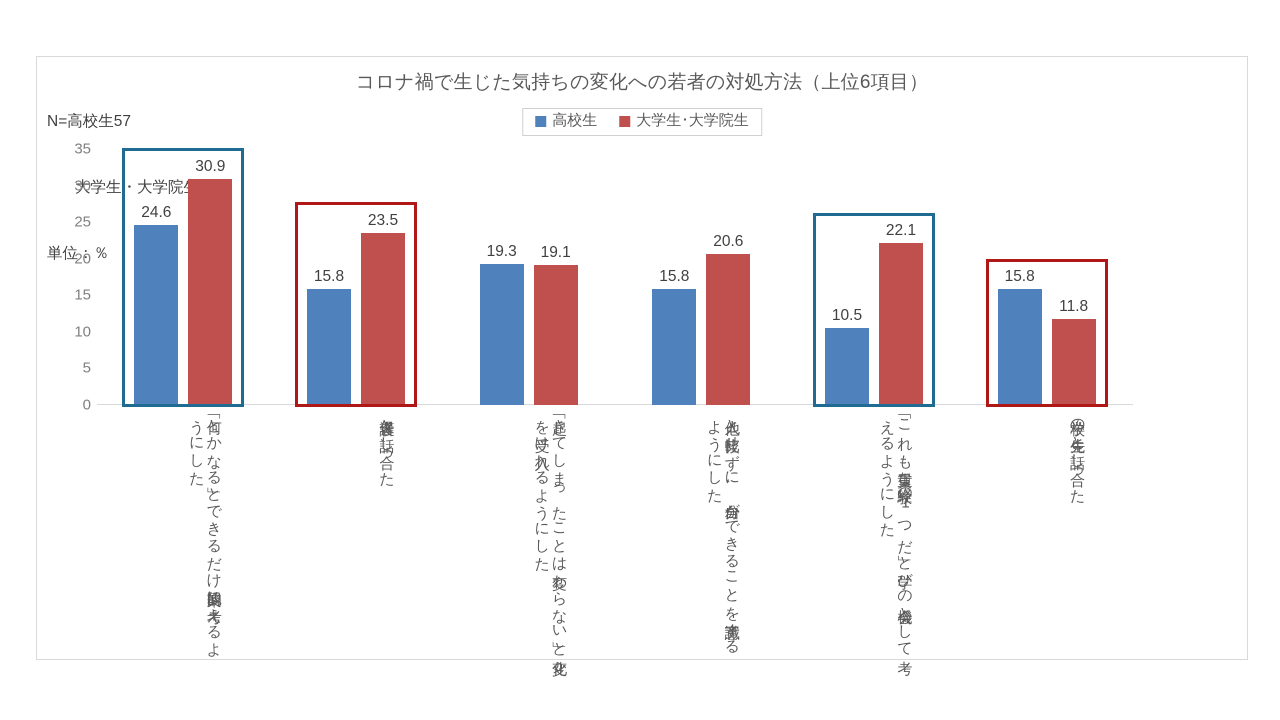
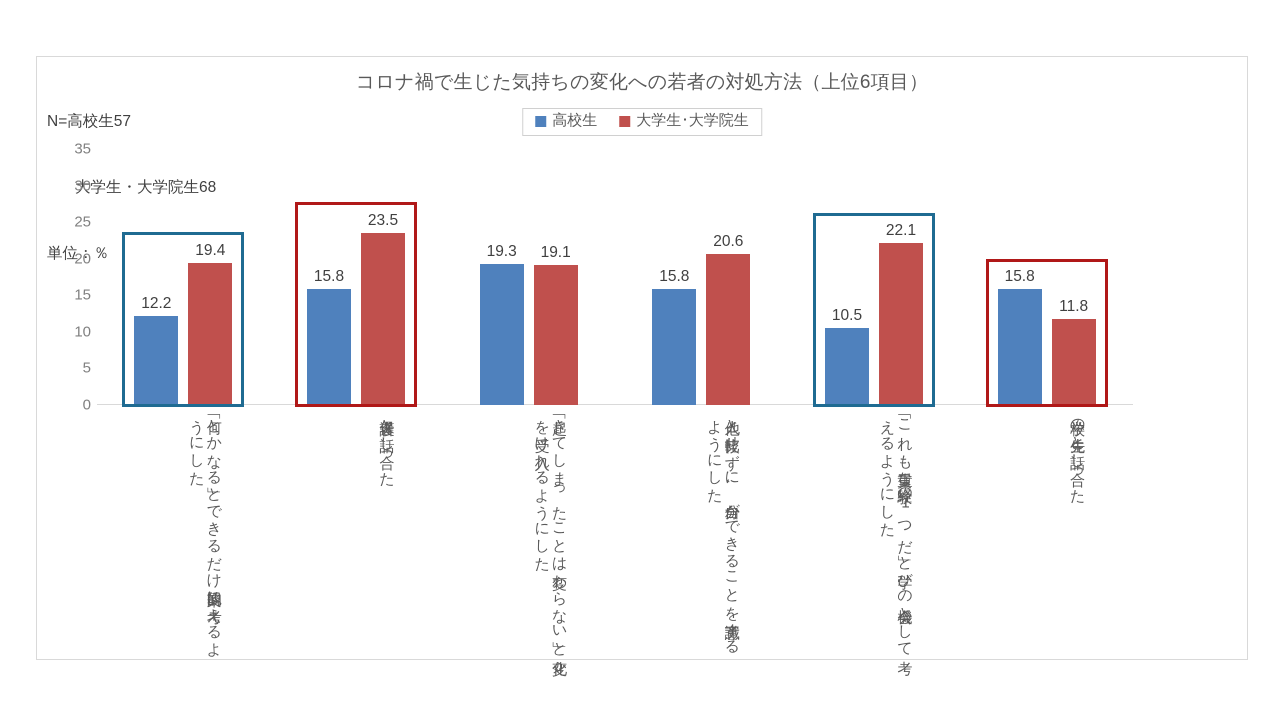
高校生/「何とかなる」とできるだけ楽観的に考えるようにした: 24.6 -> 12.2
大学生･大学院生/「何とかなる」とできるだけ楽観的に考えるようにした: 30.9 -> 19.4
